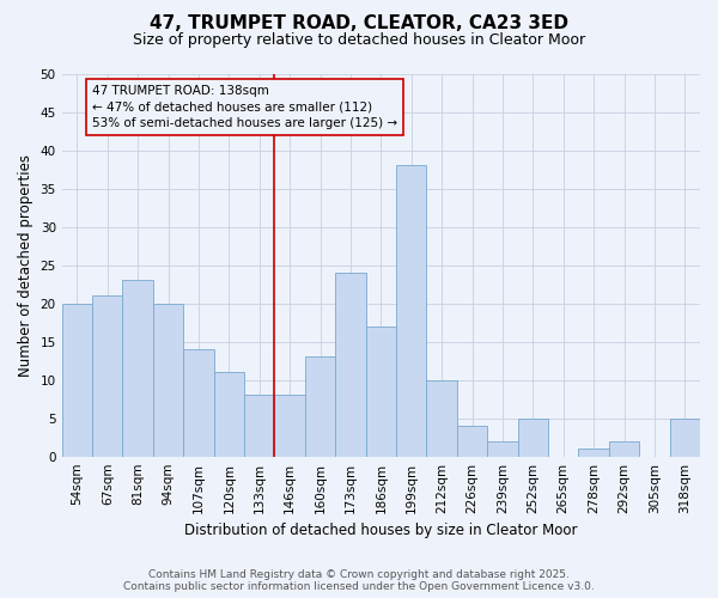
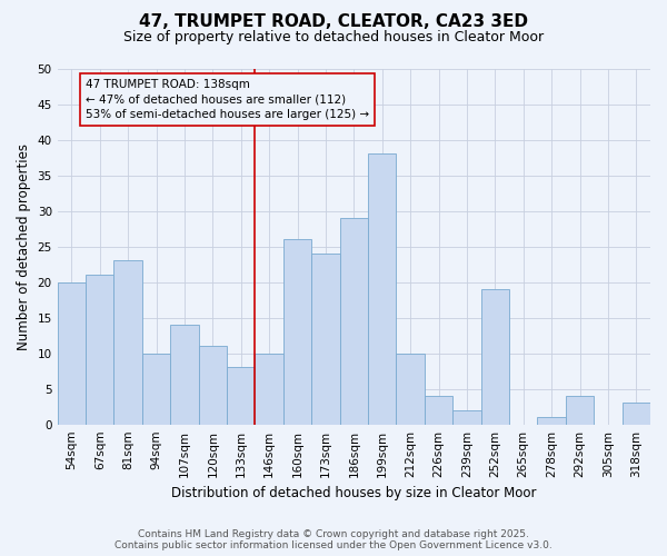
94sqm: 20 -> 10
146sqm: 8 -> 10
160sqm: 13 -> 26
186sqm: 17 -> 29
252sqm: 5 -> 19
292sqm: 2 -> 4
318sqm: 5 -> 3
